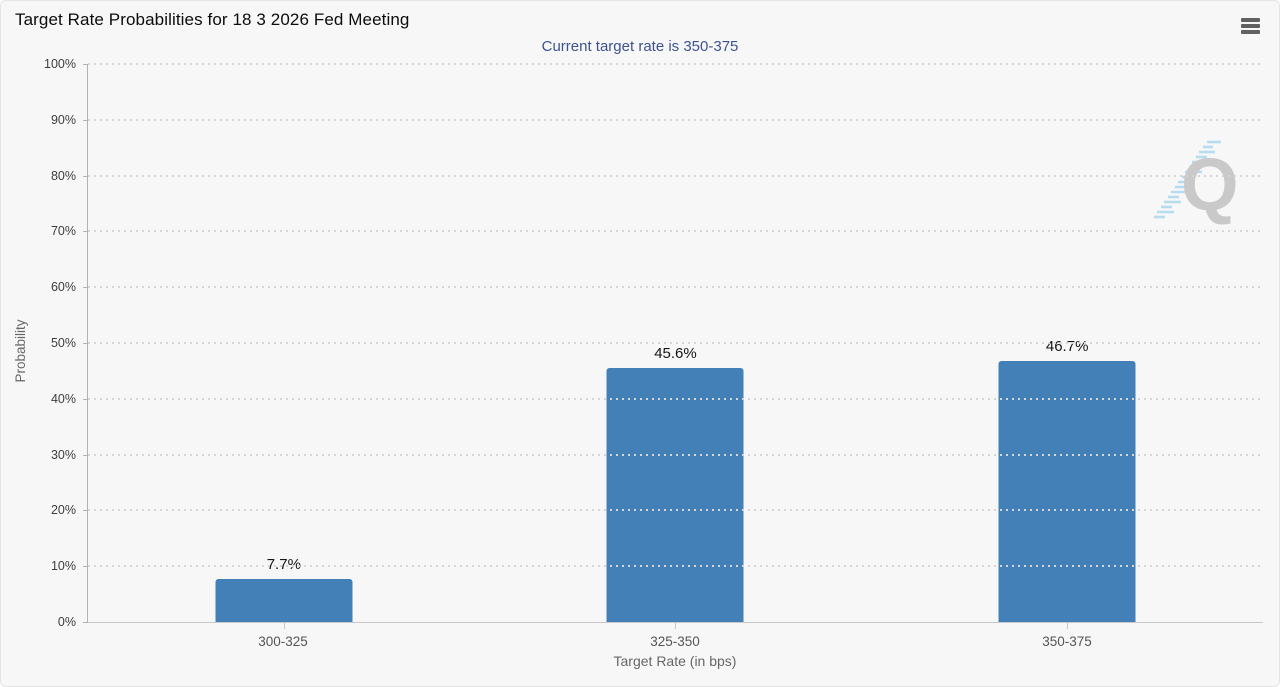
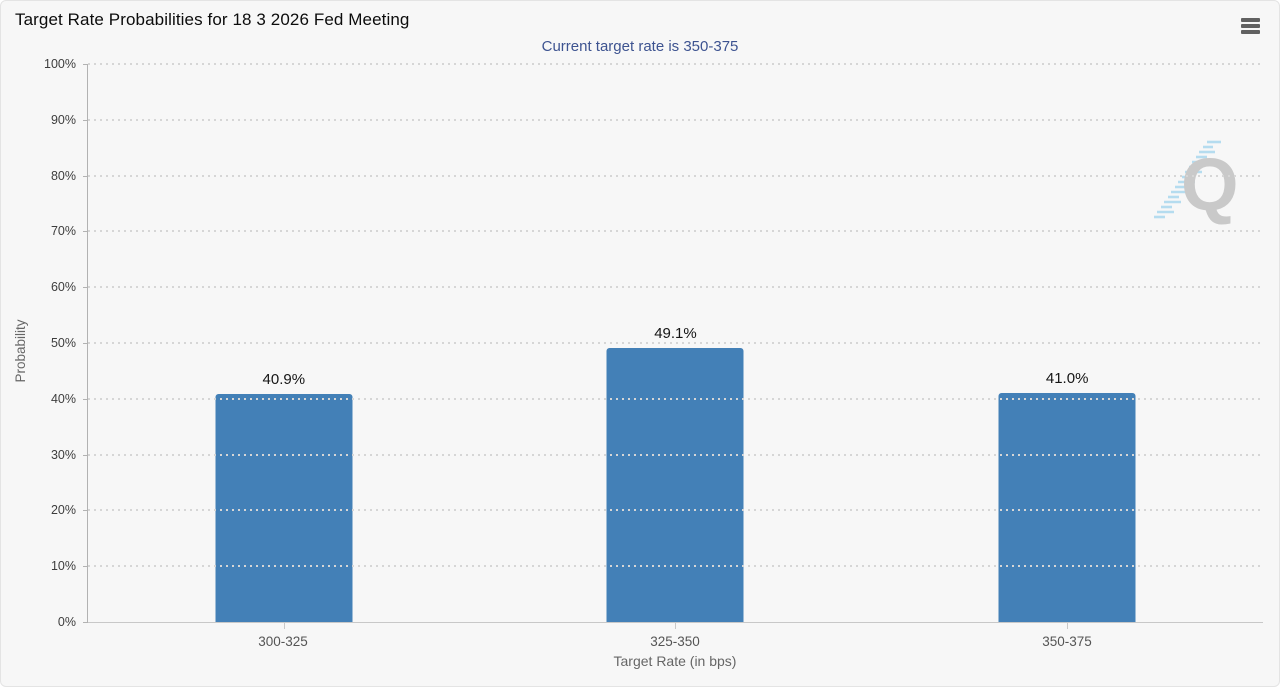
300-325: 7.7% -> 40.9%
325-350: 45.6% -> 49.1%
350-375: 46.7% -> 41.0%
